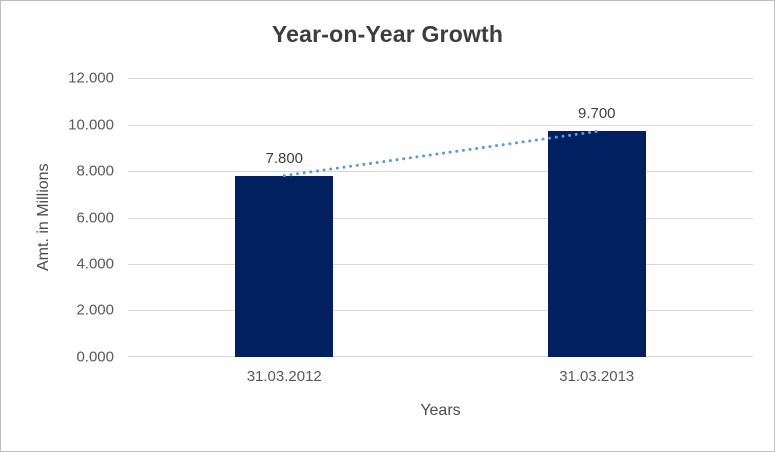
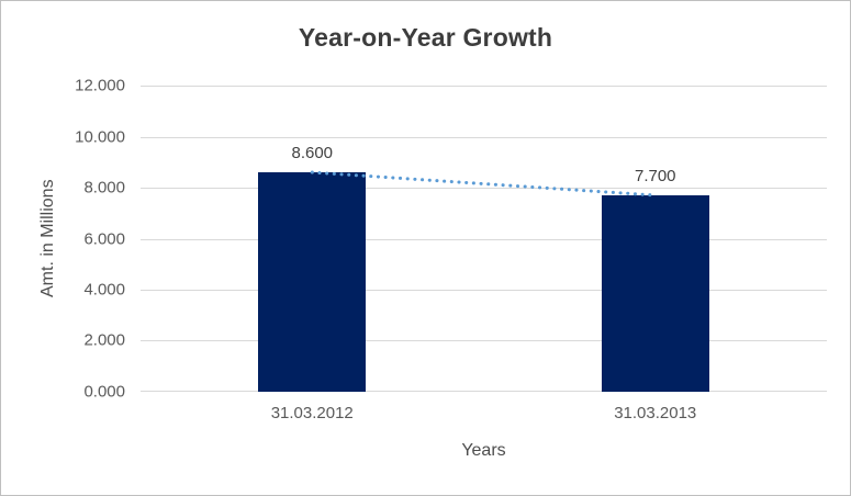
31.03.2012: 7.800 -> 8.600
31.03.2013: 9.700 -> 7.700
